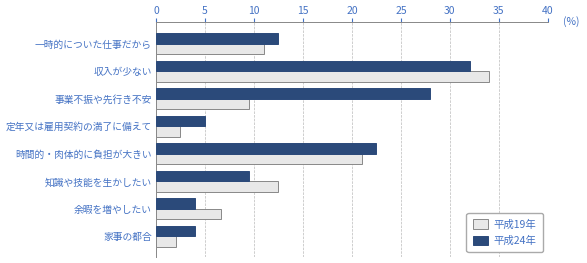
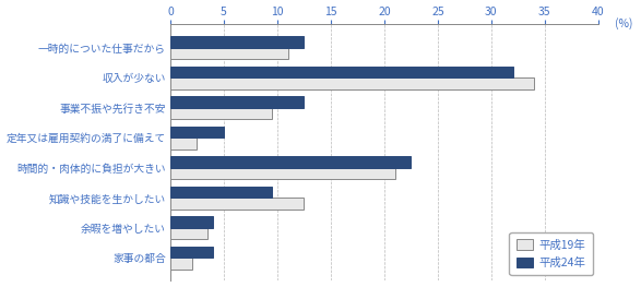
平成24年/事業不振や先行き不安: 28.0 -> 12.5
平成19年/余暇を増やしたい: 6.6 -> 3.5
